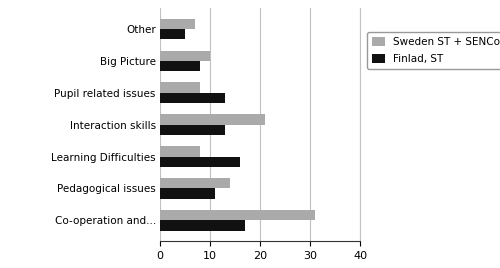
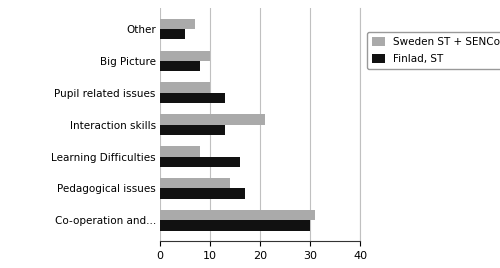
Sweden ST + SENCo/Pupil related issues: 8 -> 10
Finlad, ST/Pedagogical issues: 11 -> 17
Finlad, ST/Co-operation and...: 17 -> 30
